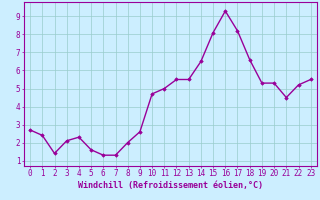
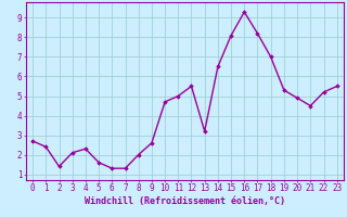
13: 5.5 -> 3.2
18: 6.6 -> 7.0
20: 5.3 -> 4.9
